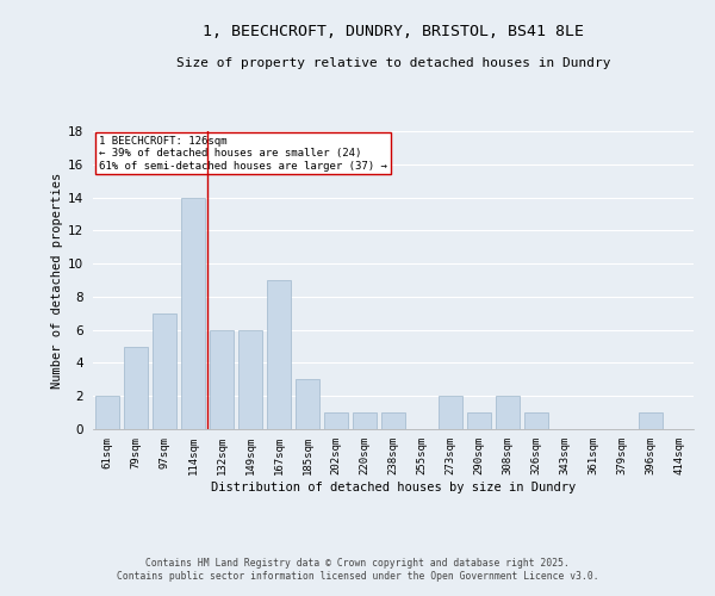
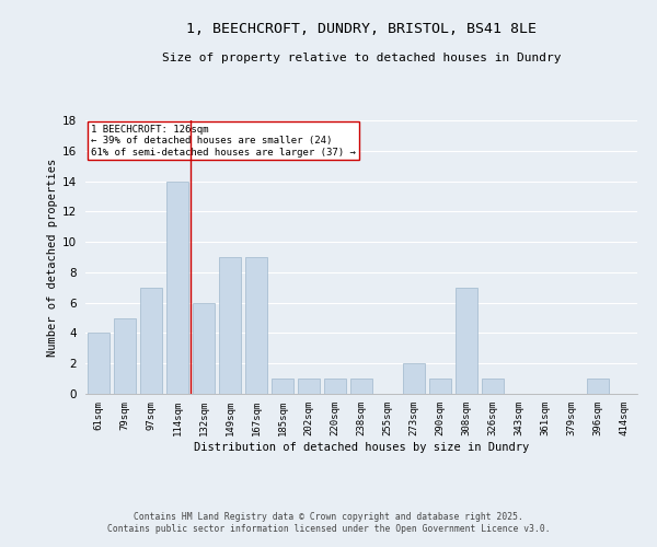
61sqm: 2 -> 4
149sqm: 6 -> 9
185sqm: 3 -> 1
308sqm: 2 -> 7
